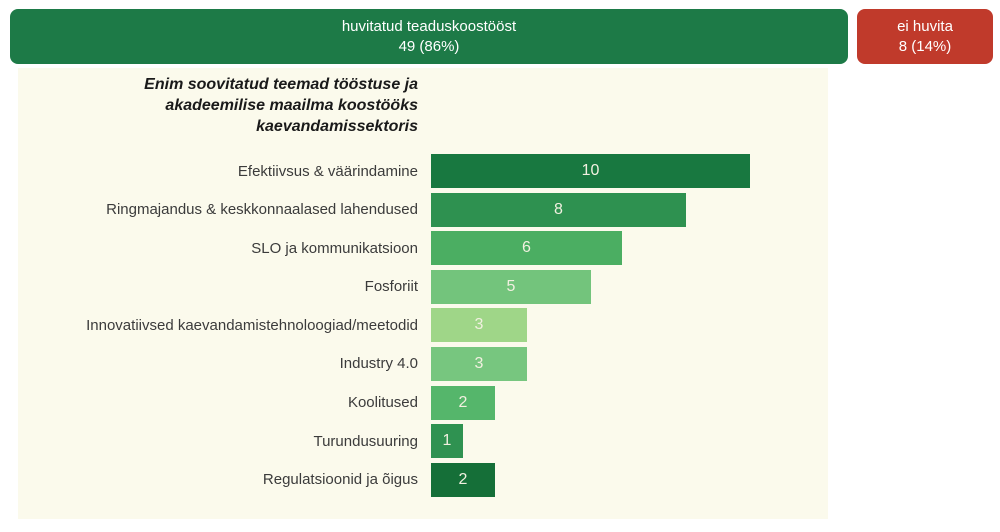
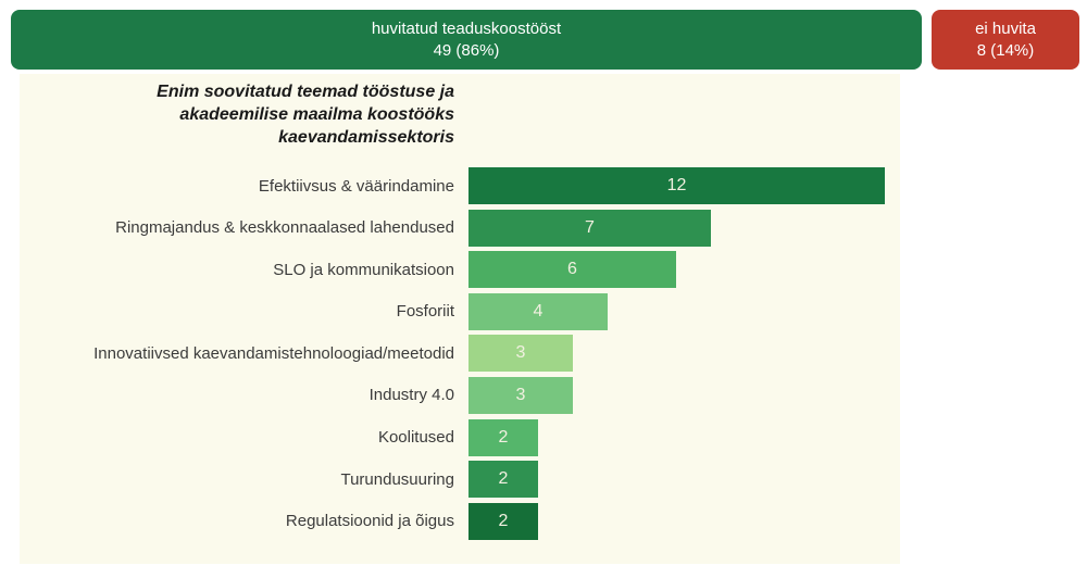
Efektiivsus & väärindamine: 10 -> 12
Ringmajandus & keskkonnaalased lahendused: 8 -> 7
Fosforiit: 5 -> 4
Turundusuuring: 1 -> 2
